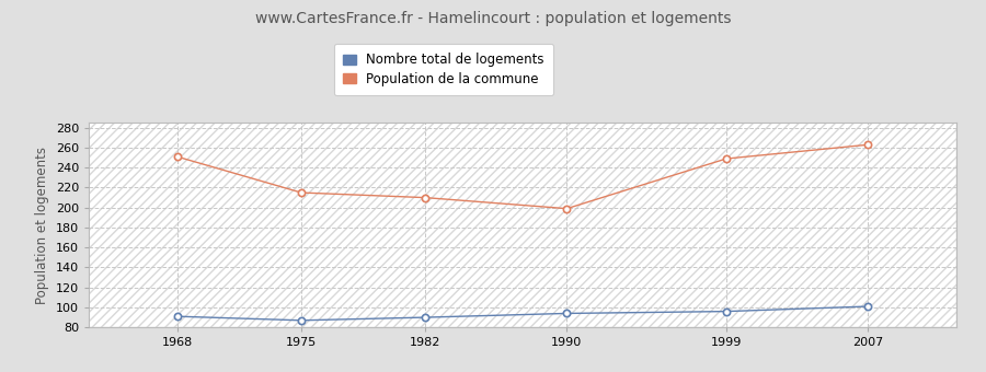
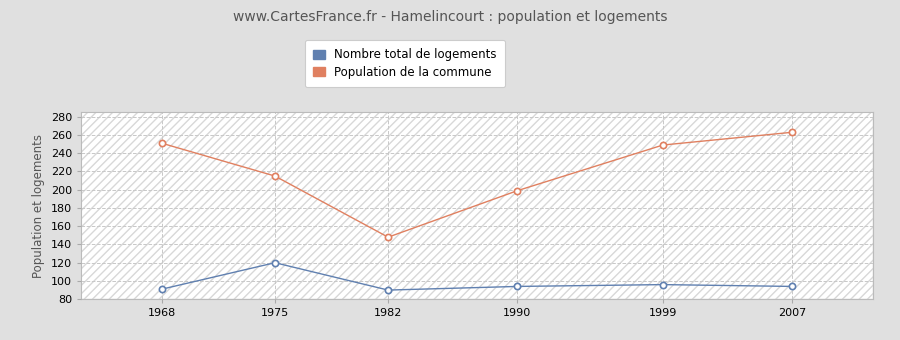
Nombre total de logements/1975: 87 -> 120
Population de la commune/1982: 210 -> 148
Nombre total de logements/2007: 101 -> 94
